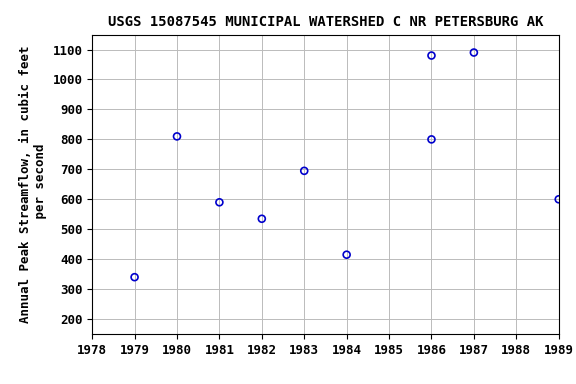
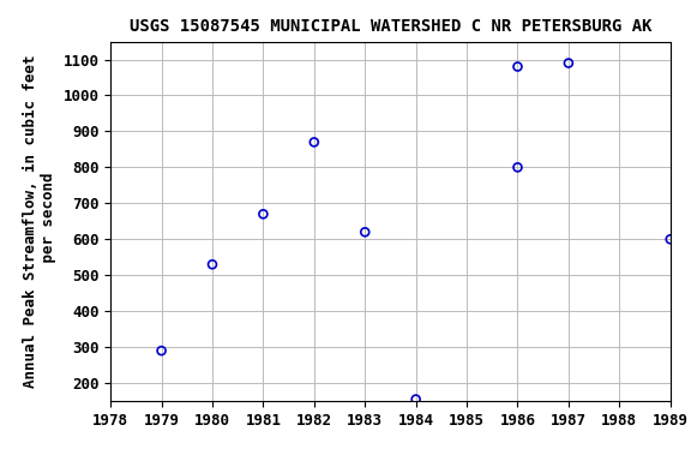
1979: 340 -> 290
1980: 810 -> 530
1981: 590 -> 670
1982: 535 -> 870
1983: 695 -> 620
1984: 415 -> 155
